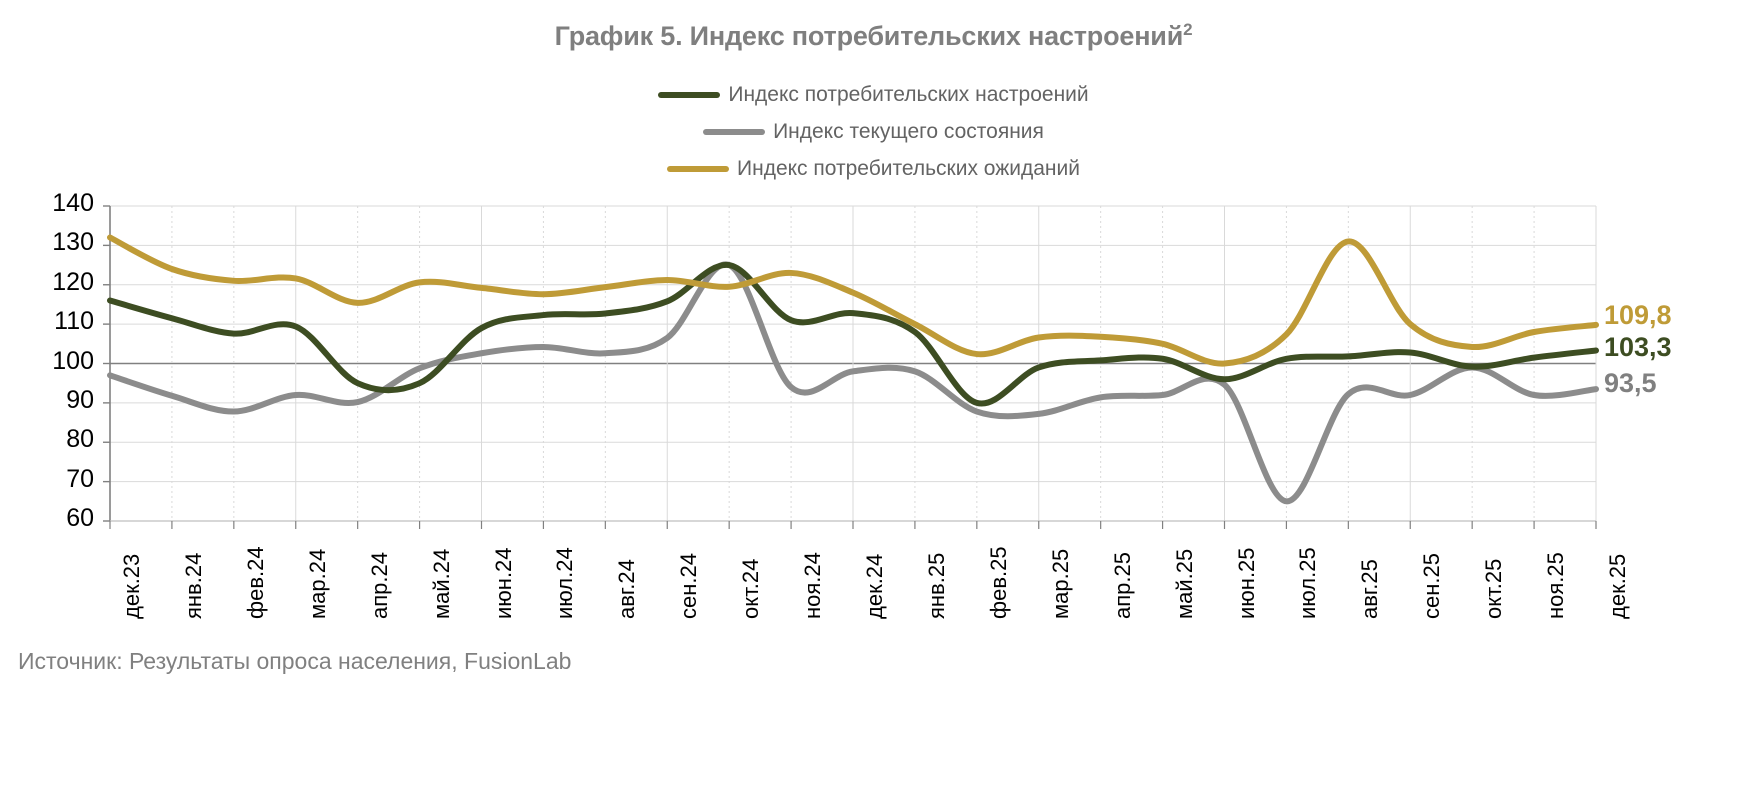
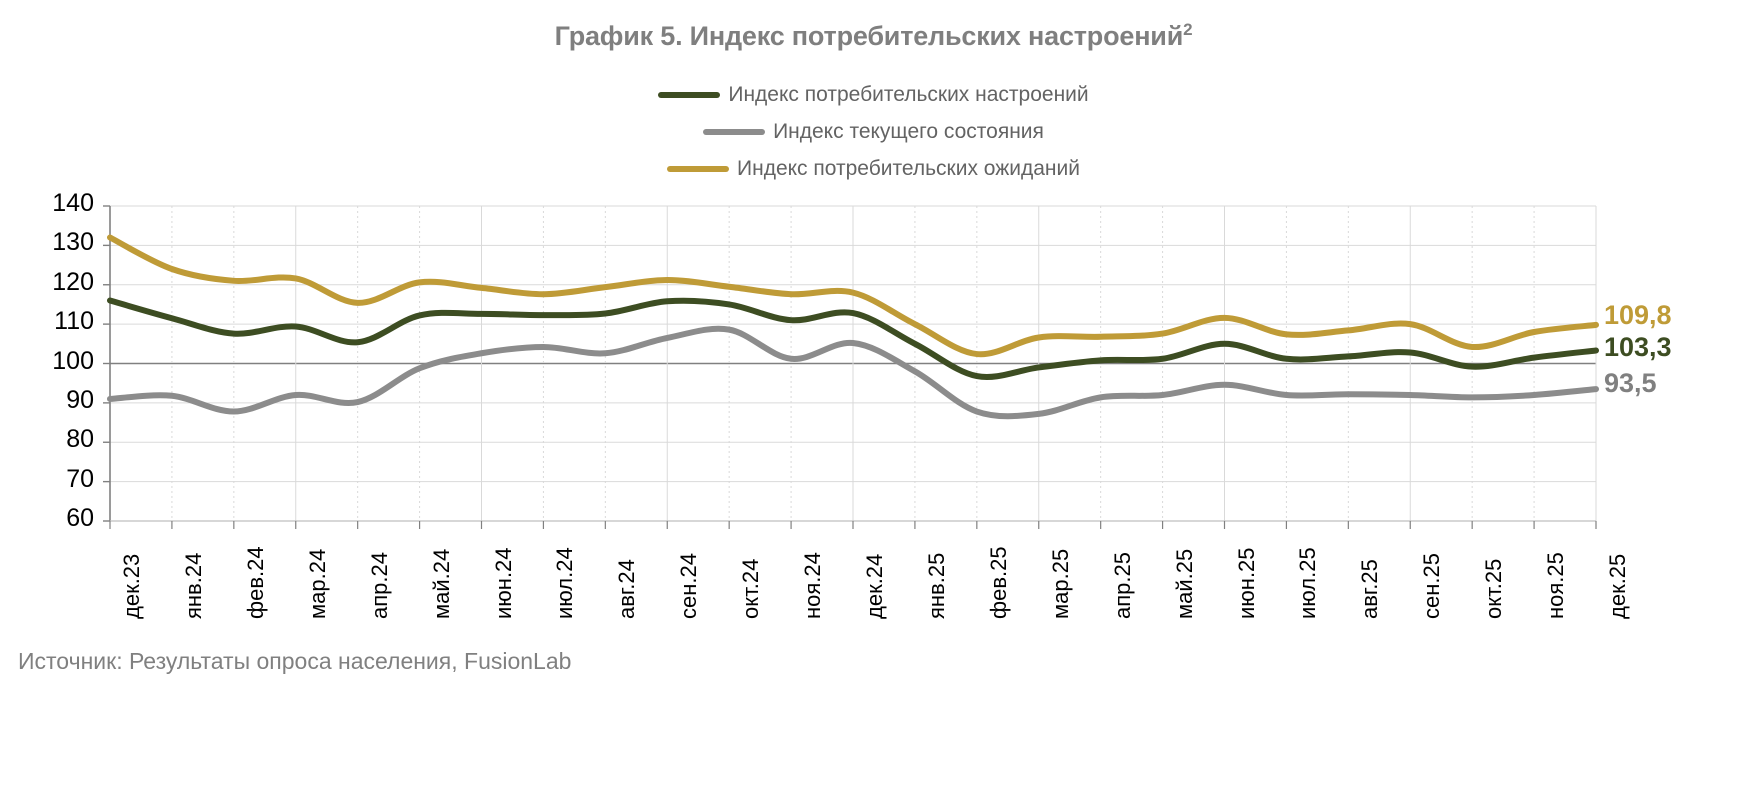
Индекс текущего состояния/дек.23: 97 -> 91
Индекс потребительских настроений/апр.24: 95 -> 105
Индекс потребительских настроений/май.24: 95 -> 112
Индекс потребительских настроений/июн.24: 109 -> 113
Индекс потребительских настроений/окт.24: 125 -> 115
Индекс текущего состояния/окт.24: 125 -> 109
Индекс текущего состояния/ноя.24: 94 -> 101
Индекс потребительских ожиданий/ноя.24: 123 -> 118
Индекс текущего состояния/дек.24: 98 -> 105
Индекс потребительских настроений/янв.25: 108 -> 105
Индекс потребительских настроений/фев.25: 90 -> 97
Индекс потребительских ожиданий/май.25: 105 -> 108
Индекс потребительских настроений/июн.25: 96 -> 105
Индекс потребительских ожиданий/июн.25: 100 -> 112
Индекс текущего состояния/июл.25: 65 -> 92
Индекс потребительских ожиданий/авг.25: 131 -> 108
Индекс текущего состояния/окт.25: 99 -> 91
